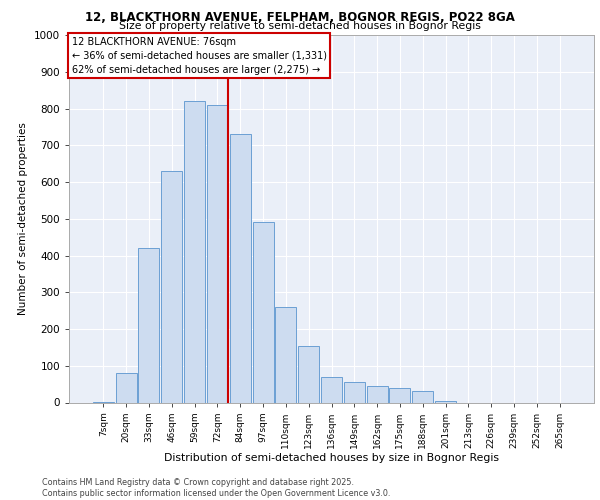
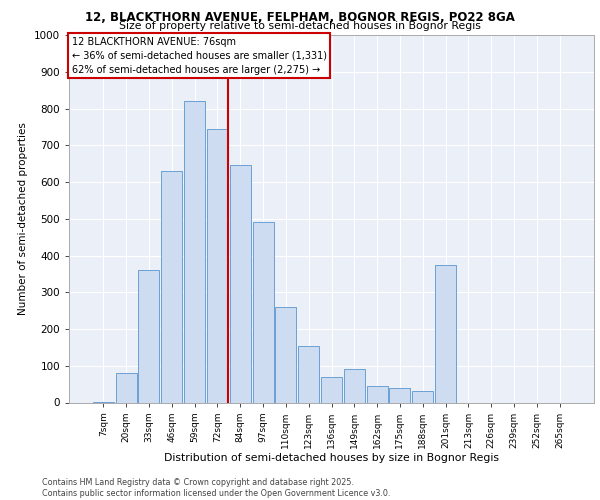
33sqm: 420 -> 360
72sqm: 810 -> 745
84sqm: 730 -> 645
149sqm: 55 -> 90
201sqm: 5 -> 375
